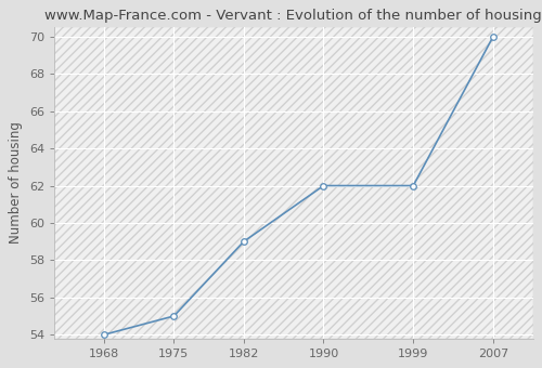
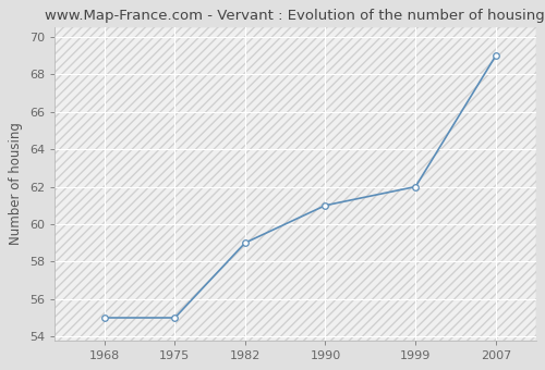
1968: 54 -> 55
1990: 62 -> 61
2007: 70 -> 69
